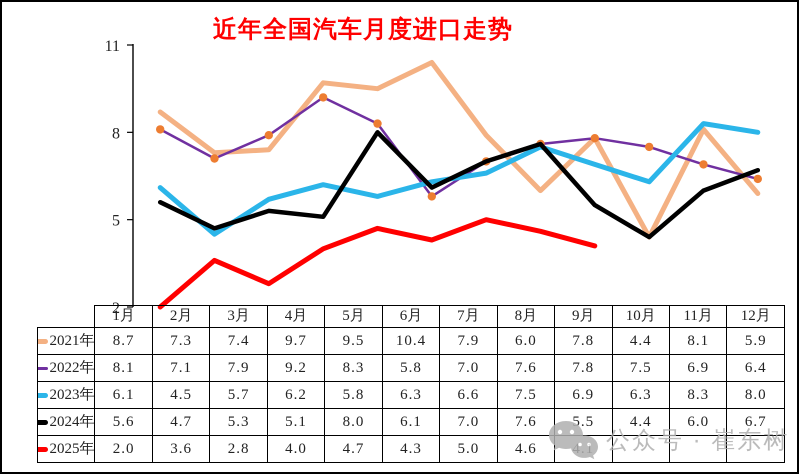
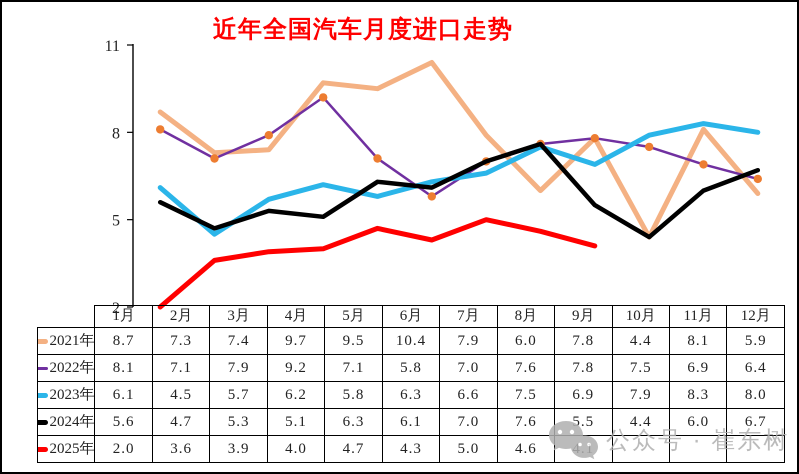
2025年/3月: 2.8 -> 3.9
2022年/5月: 8.3 -> 7.1
2024年/5月: 8.0 -> 6.3
2023年/10月: 6.3 -> 7.9
